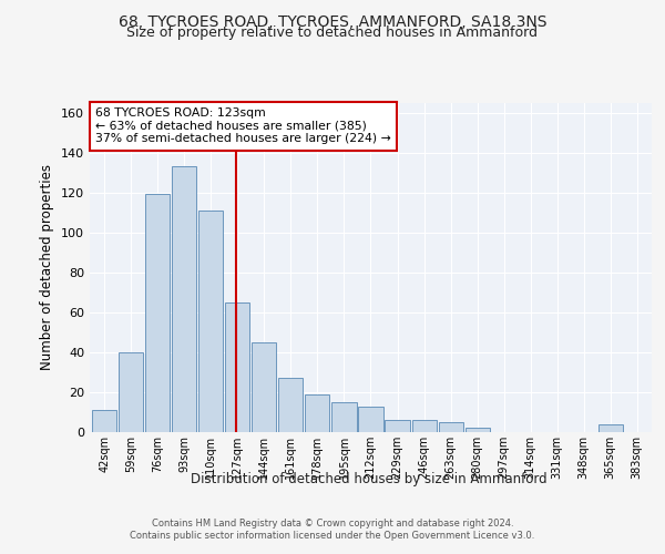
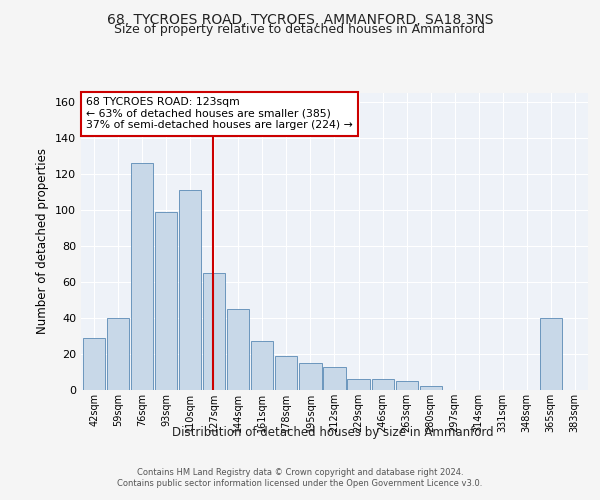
42sqm: 11 -> 29
76sqm: 119 -> 126
93sqm: 133 -> 99
365sqm: 4 -> 40
